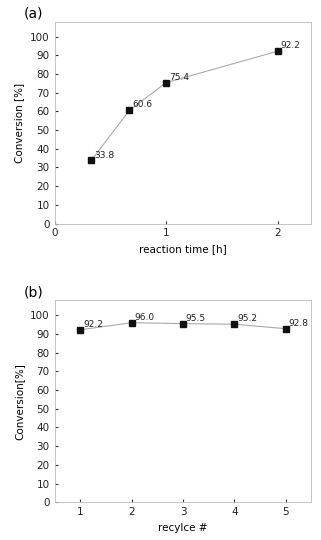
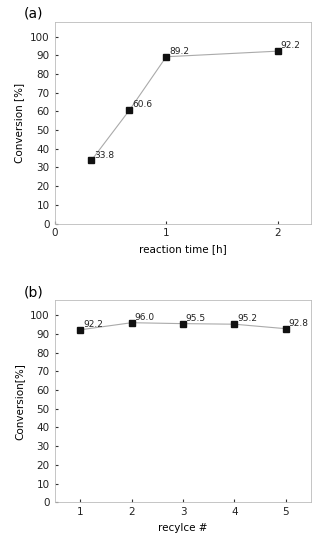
(a)/1: 75.4 -> 89.2
